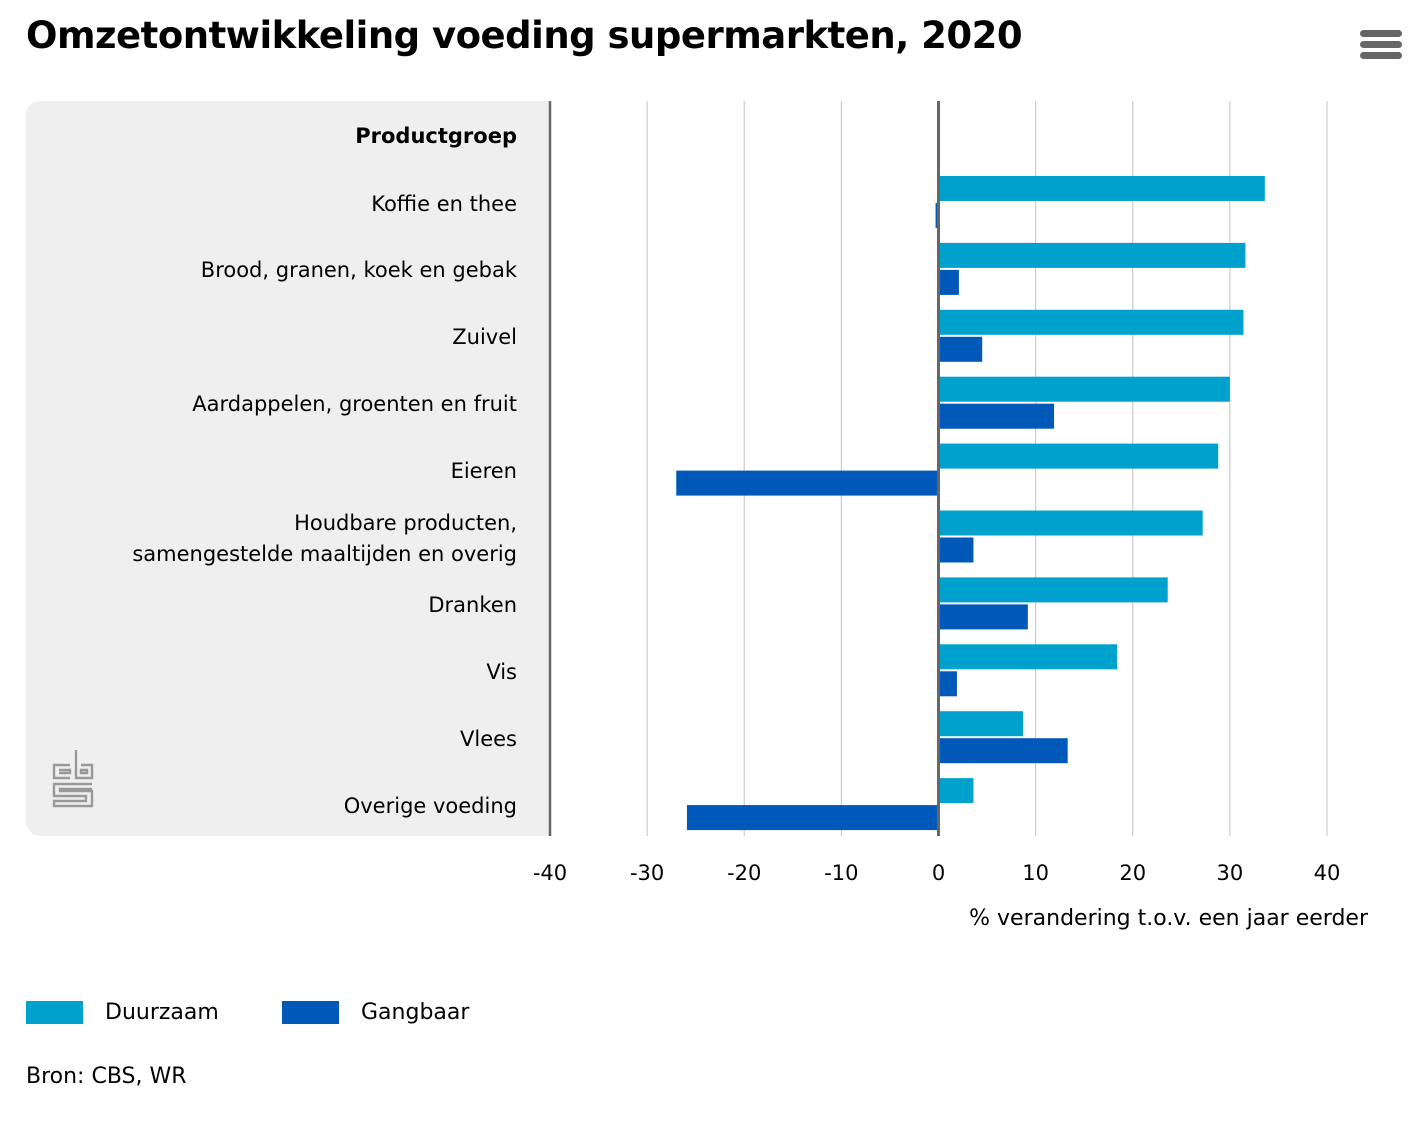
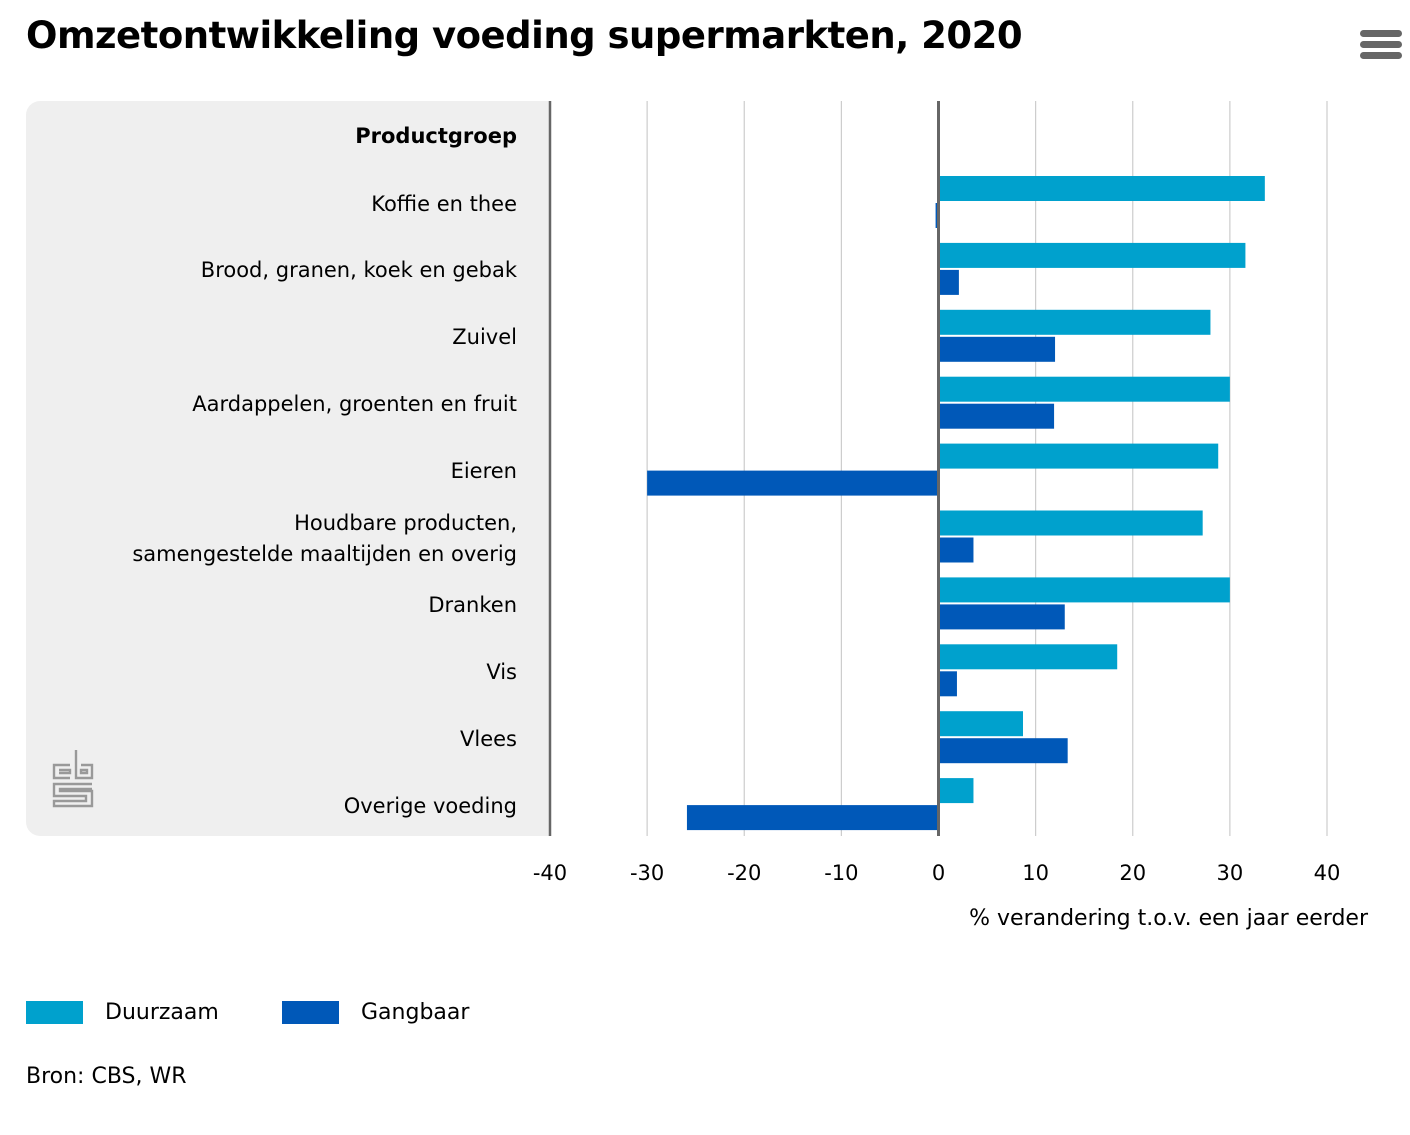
Duurzaam/Zuivel: 31 -> 28
Gangbaar/Zuivel: 4 -> 12
Gangbaar/Eieren: -27 -> -30
Duurzaam/Dranken: 24 -> 30
Gangbaar/Dranken: 9 -> 13
